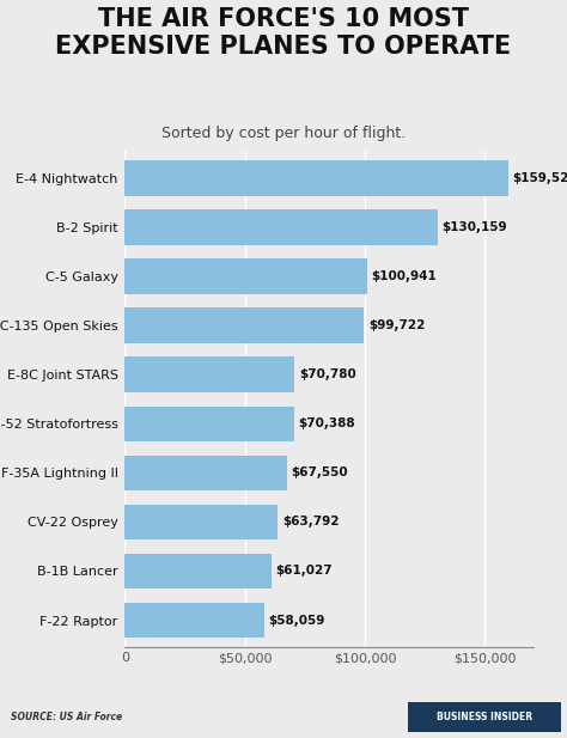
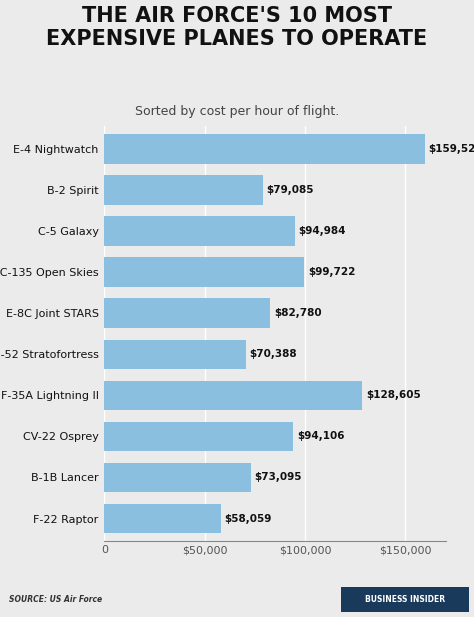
B-2 Spirit: $130,159 -> $79,085
C-5 Galaxy: $100,941 -> $94,984
E-8C Joint STARS: $70,780 -> $82,780
F-35A Lightning II: $67,550 -> $128,605
CV-22 Osprey: $63,792 -> $94,106
B-1B Lancer: $61,027 -> $73,095
